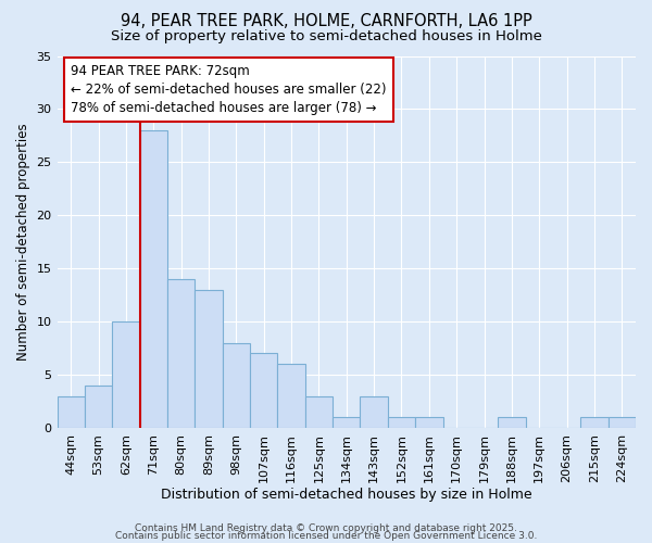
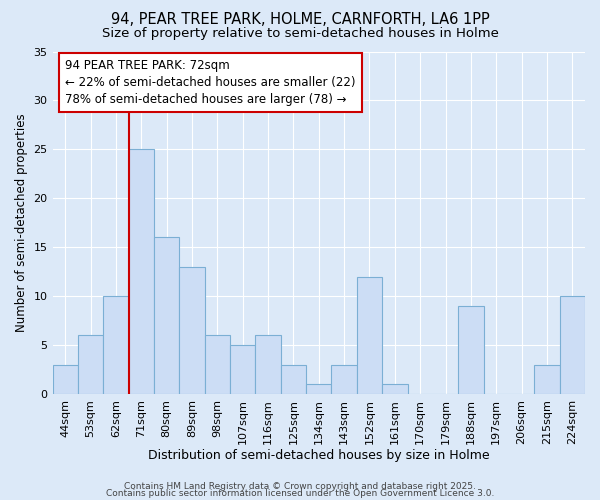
53sqm: 4 -> 6
71sqm: 28 -> 25
80sqm: 14 -> 16
98sqm: 8 -> 6
107sqm: 7 -> 5
152sqm: 1 -> 12
188sqm: 1 -> 9
215sqm: 1 -> 3
224sqm: 1 -> 10
